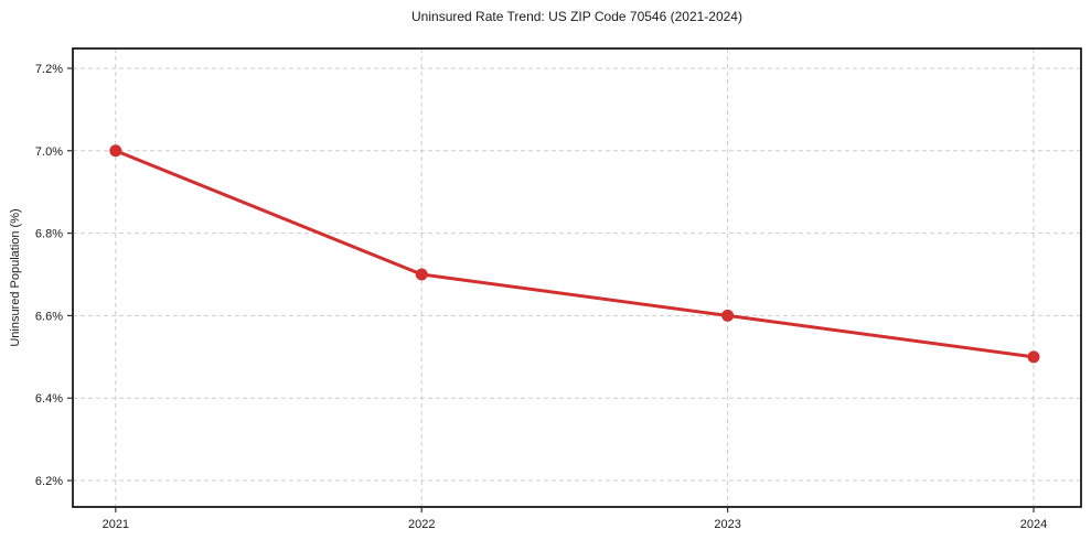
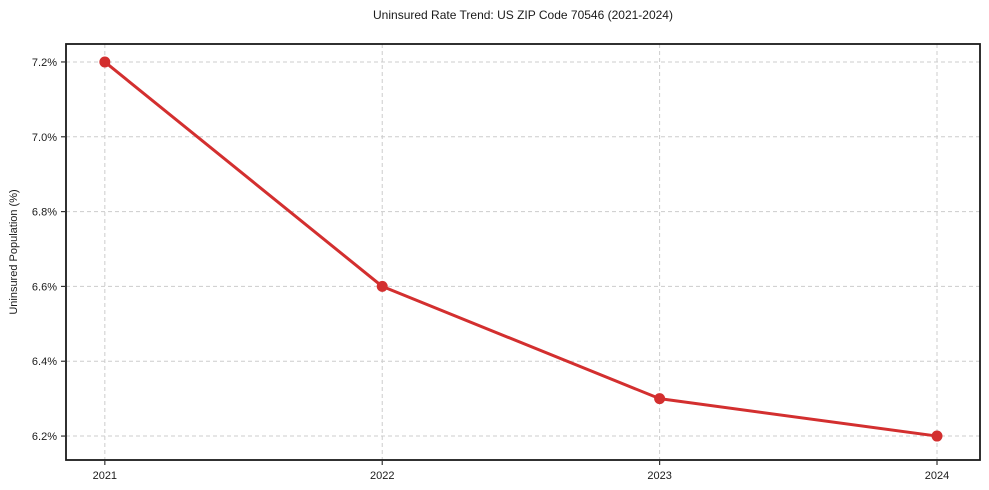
2021: 7.0% -> 7.2%
2022: 6.7% -> 6.6%
2023: 6.6% -> 6.3%
2024: 6.5% -> 6.2%
